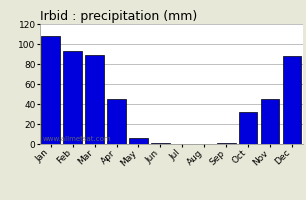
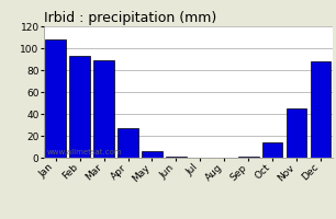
Apr: 45 -> 27
Oct: 32 -> 14
